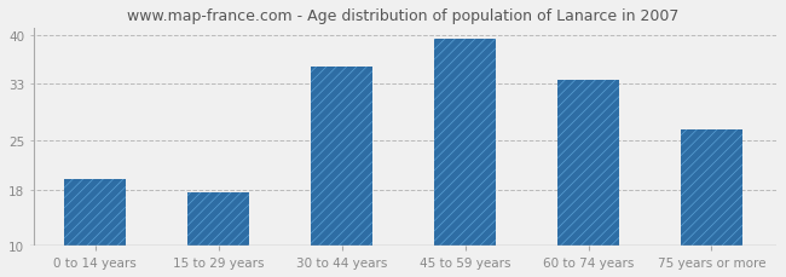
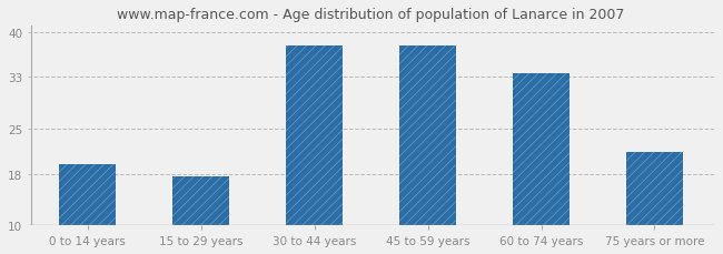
30 to 44 years: 35.5 -> 37.8
45 to 59 years: 39.5 -> 37.8
75 years or more: 26.5 -> 21.4
